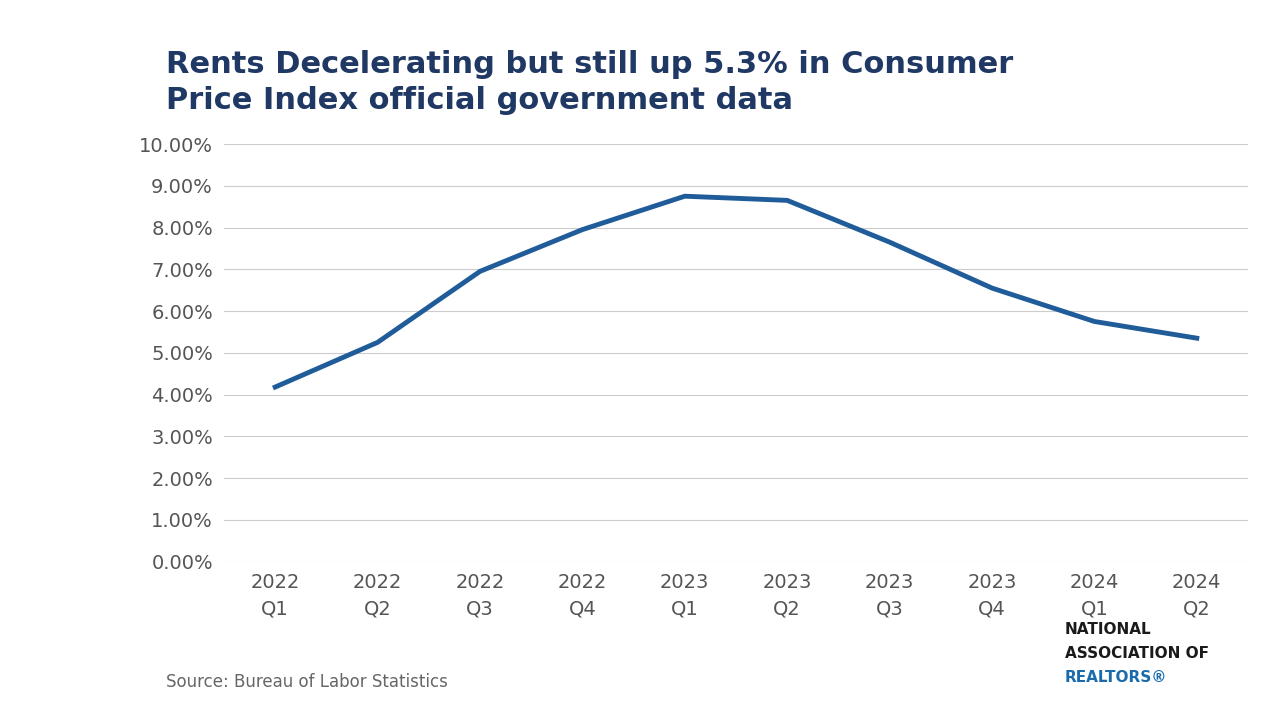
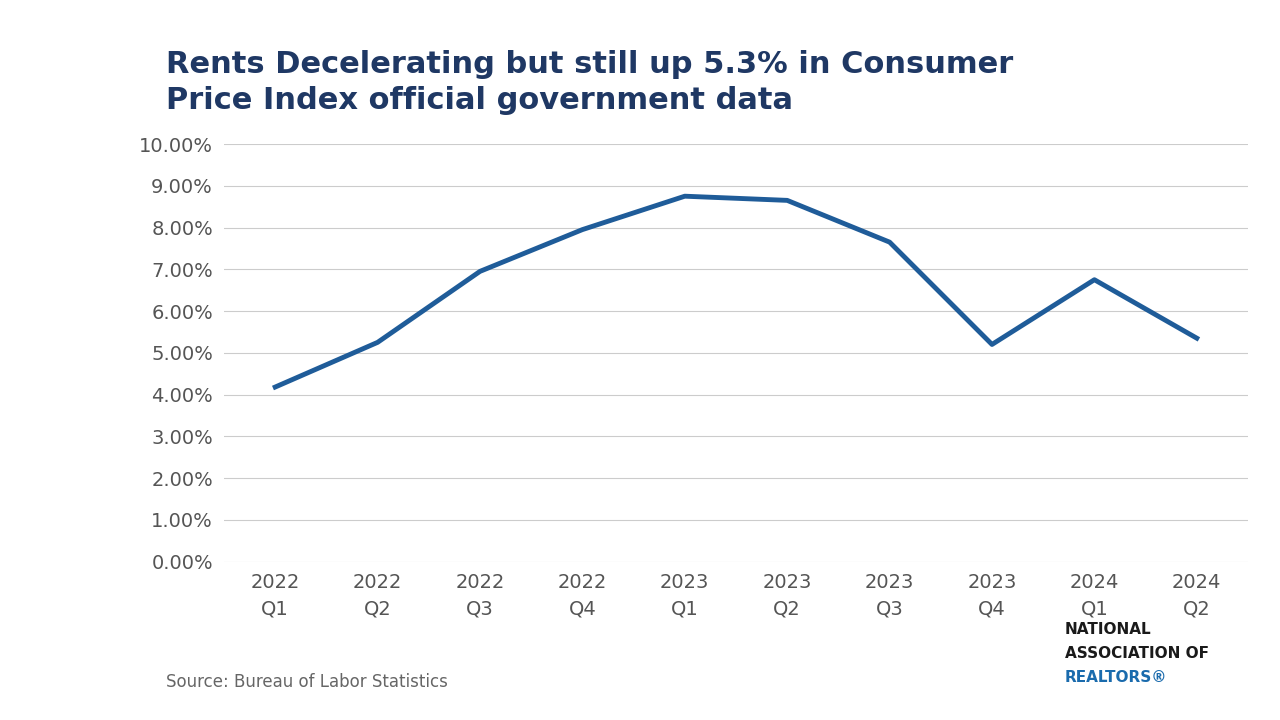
2023 Q4: 6.55% -> 5.20%
2024 Q1: 5.75% -> 6.75%
